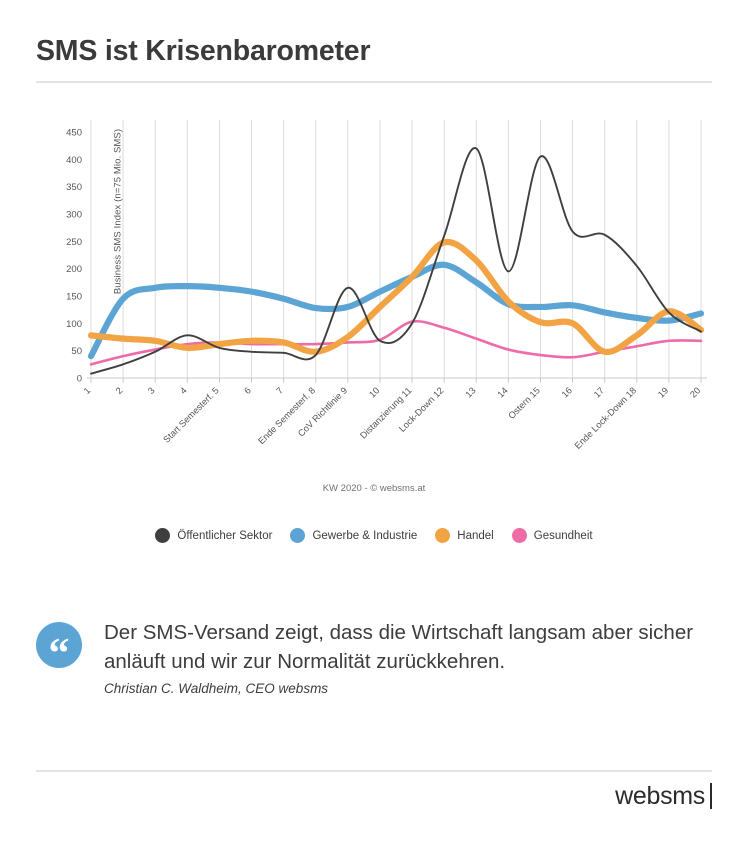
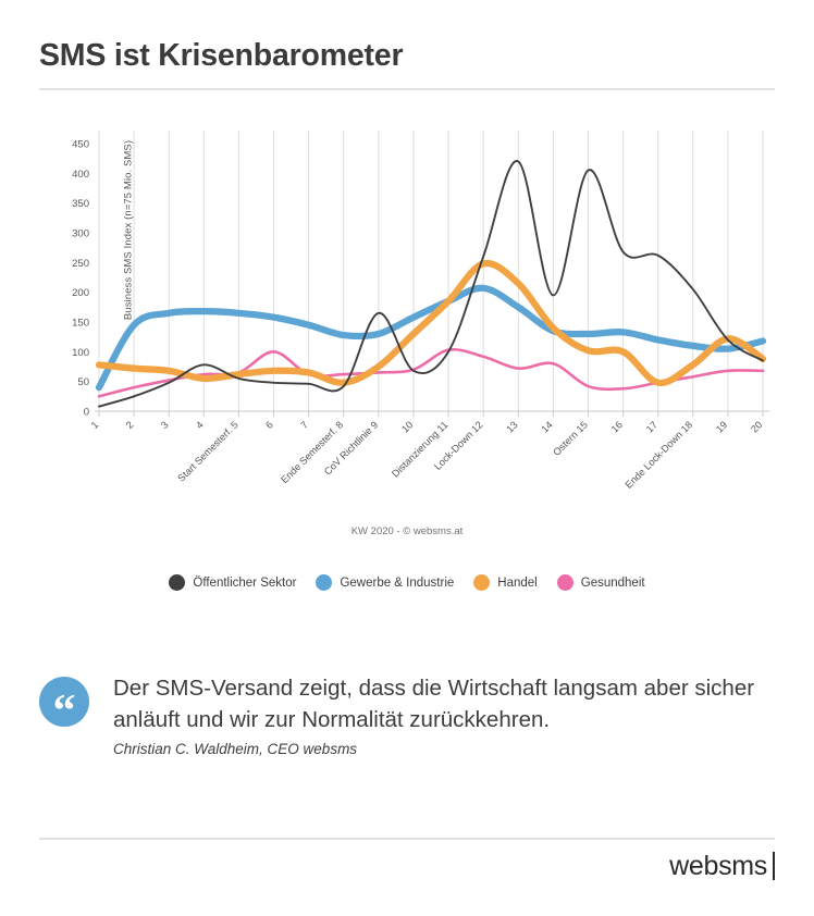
Gesundheit/6: 60 -> 100
Gesundheit/14: 50 -> 80
